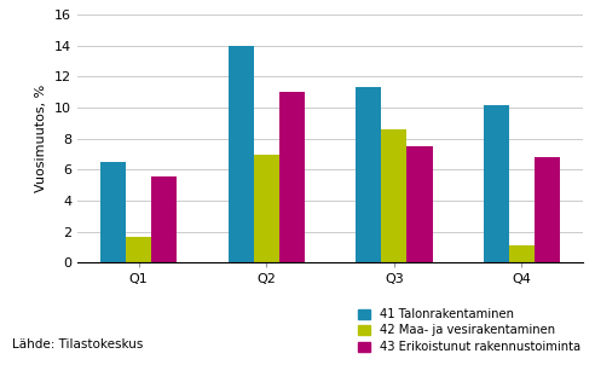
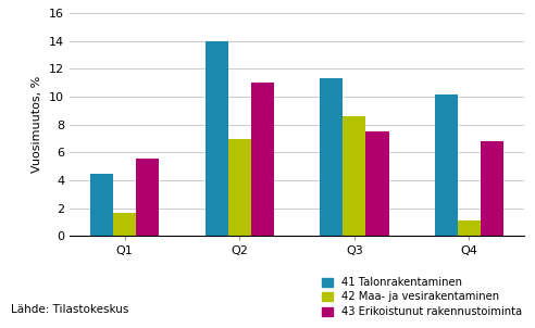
41 Talonrakentaminen/Q1: 6.5 -> 4.5
